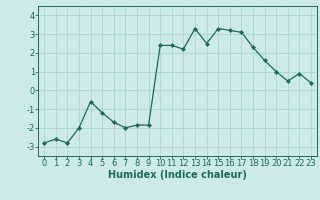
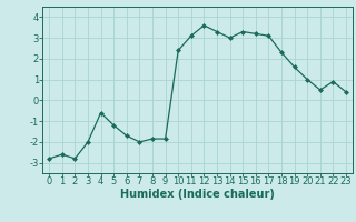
11: 2.4 -> 3.1
12: 2.2 -> 3.6
14: 2.5 -> 3.0
